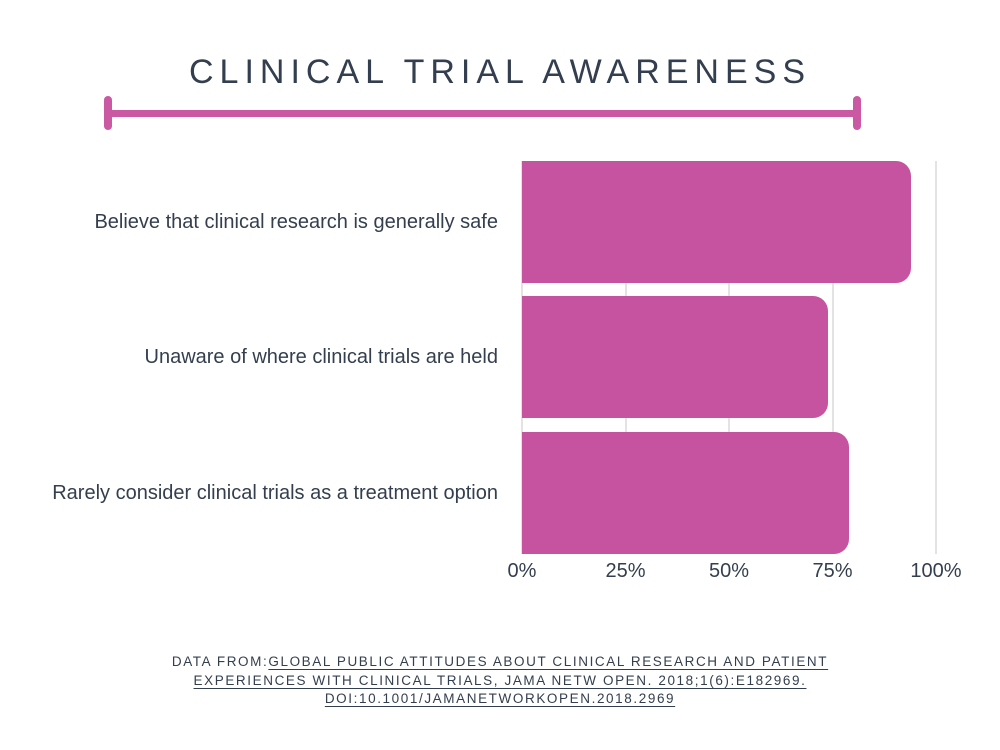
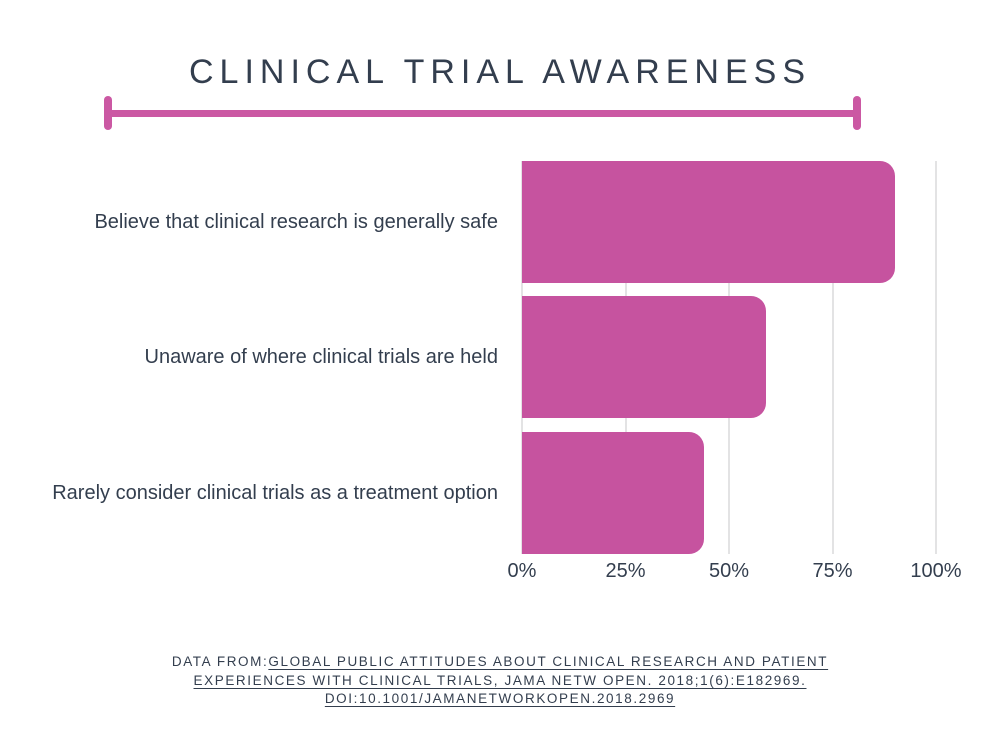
Believe that clinical research is generally safe: 94% -> 90%
Unaware of where clinical trials are held: 74% -> 59%
Rarely consider clinical trials as a treatment option: 79% -> 44%
